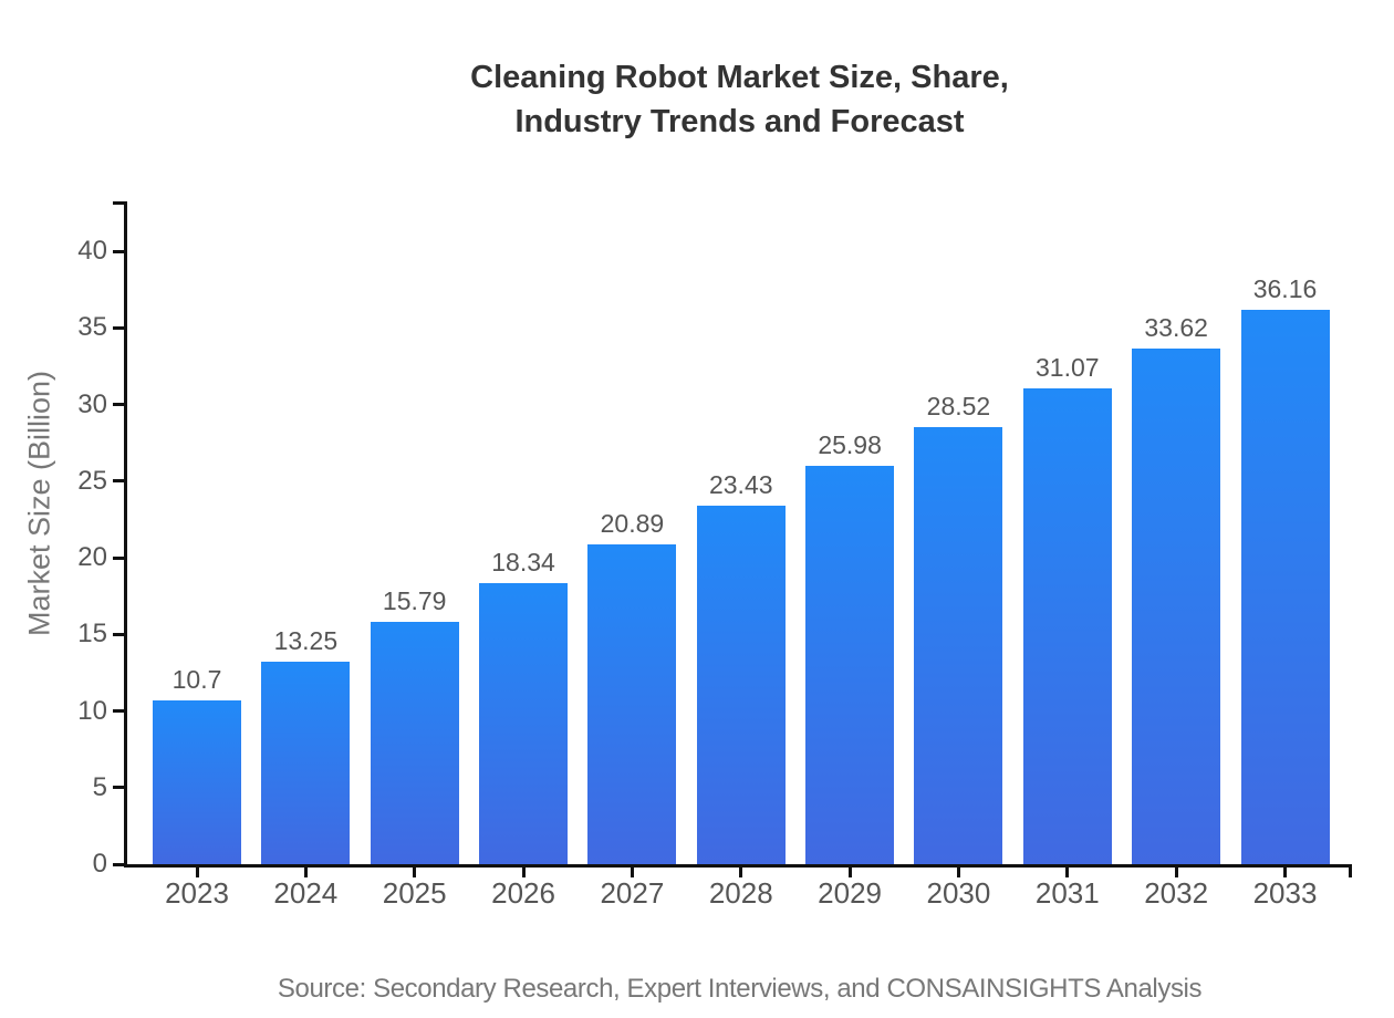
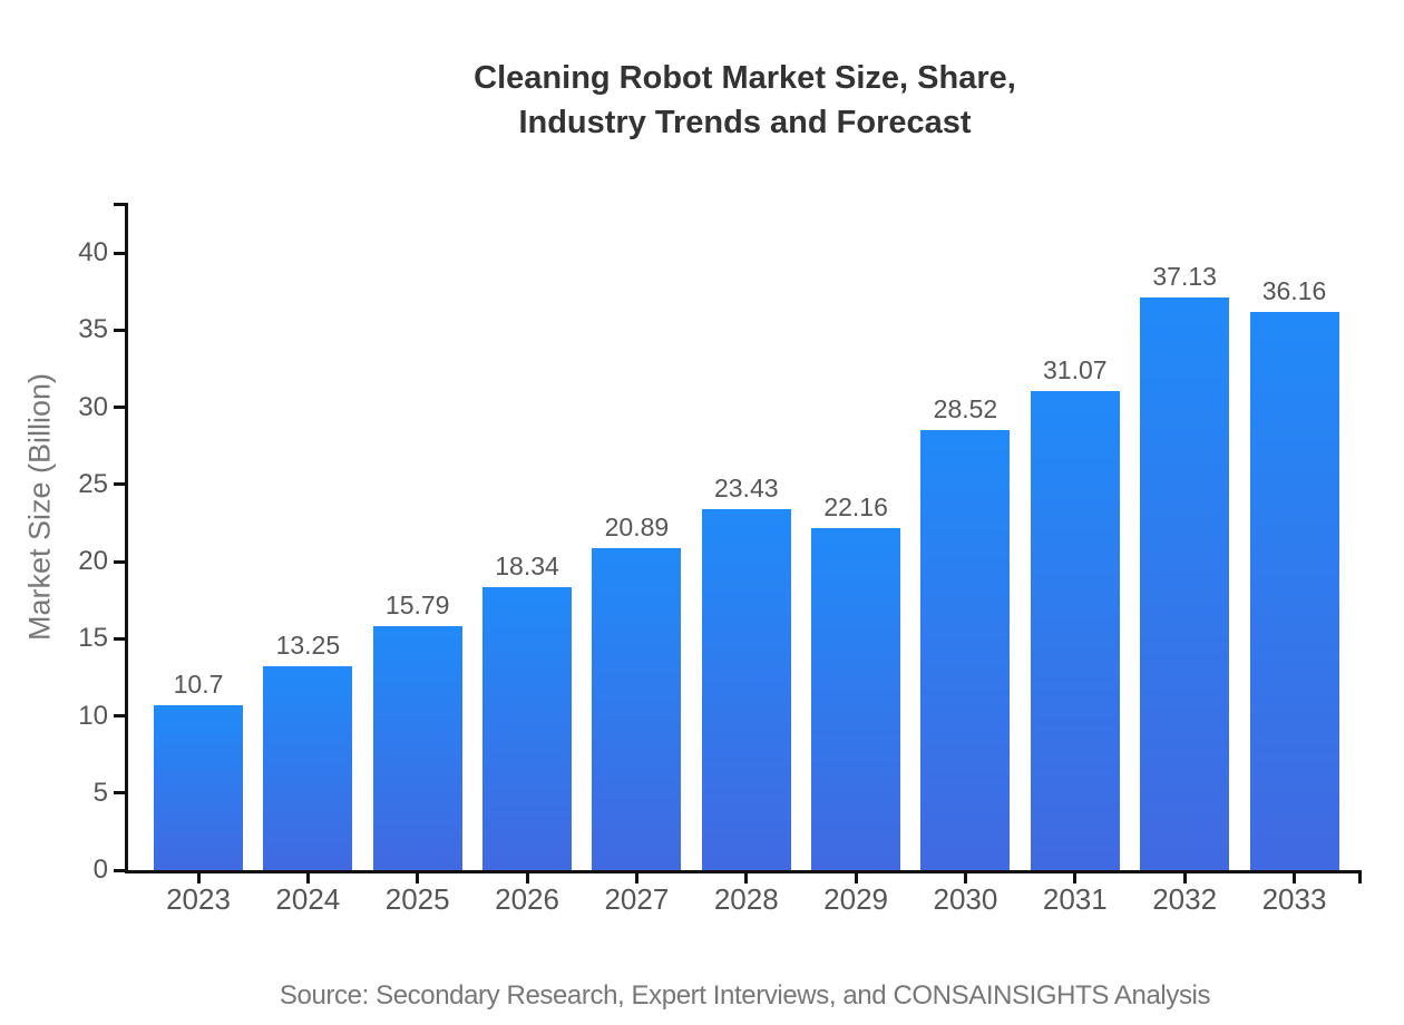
2029: 25.98 -> 22.16
2032: 33.62 -> 37.13
